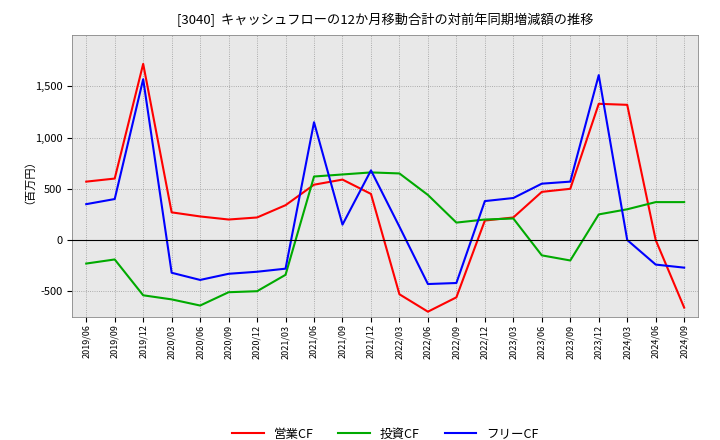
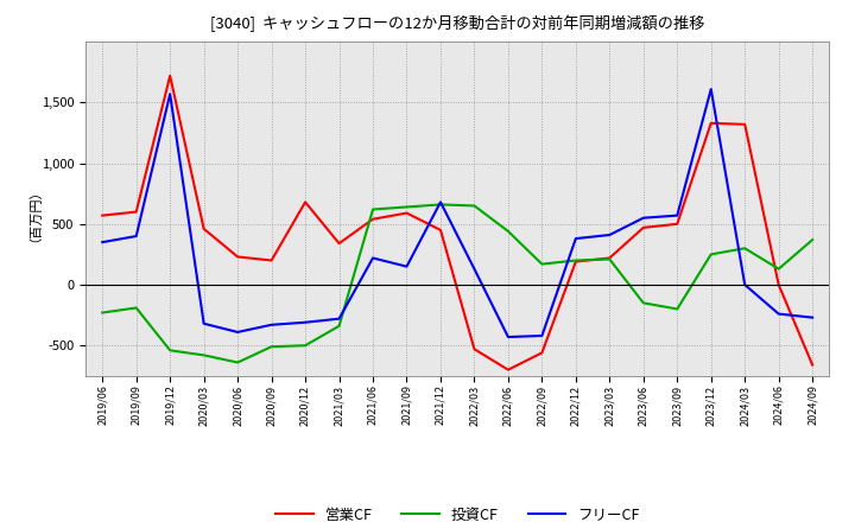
営業CF/2020/03: 270 -> 460
営業CF/2020/12: 220 -> 680
フリーCF/2021/06: 1,150 -> 220
投資CF/2024/06: 370 -> 130
